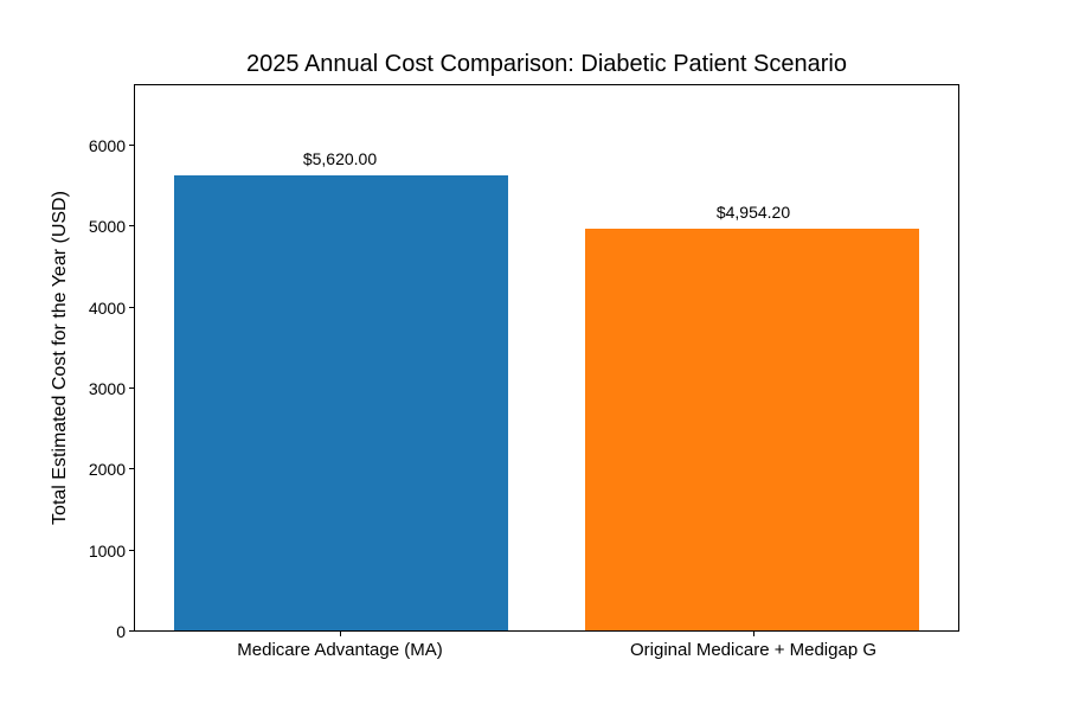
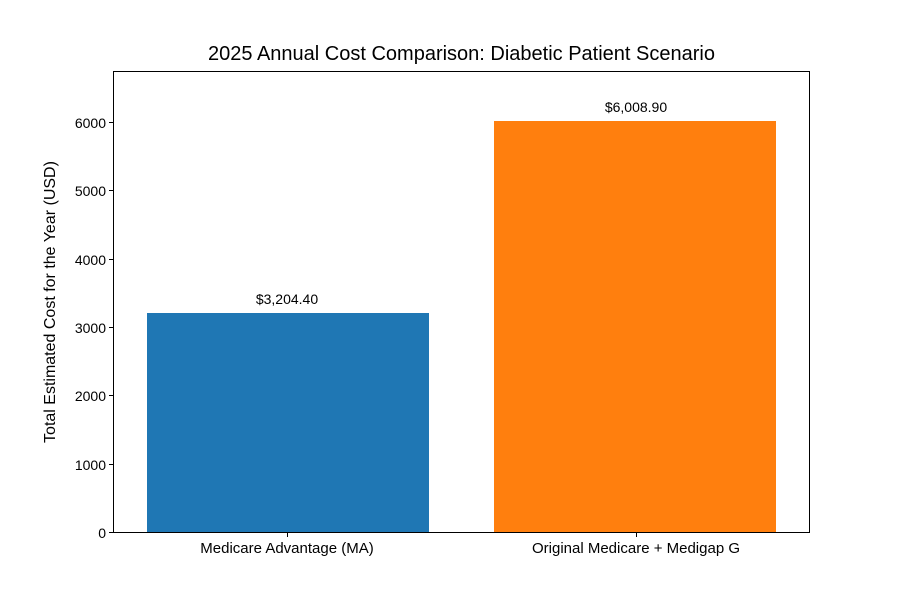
Medicare Advantage (MA): $5,620.00 -> $3,204.40
Original Medicare + Medigap G: $4,954.20 -> $6,008.90
